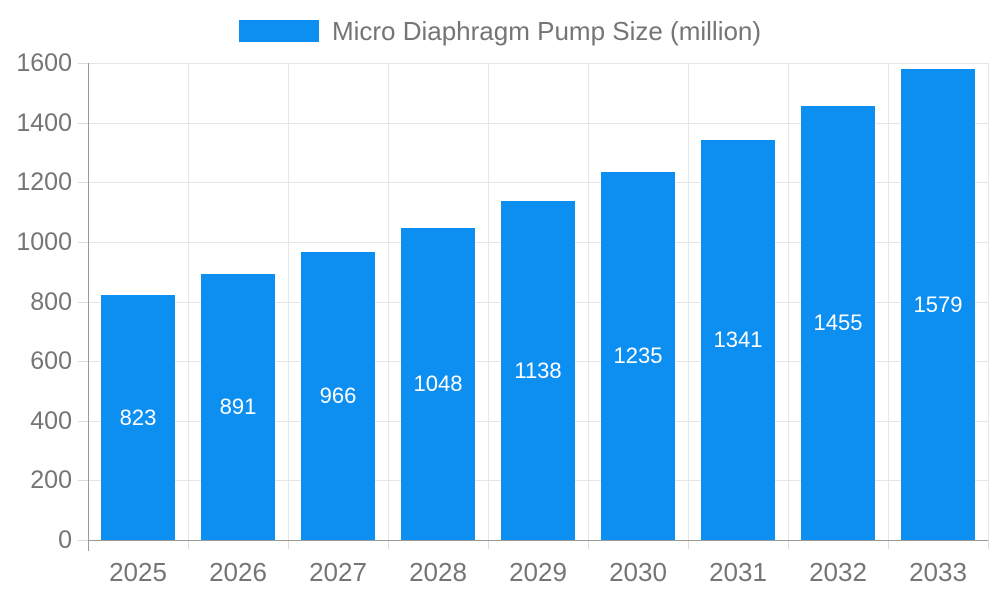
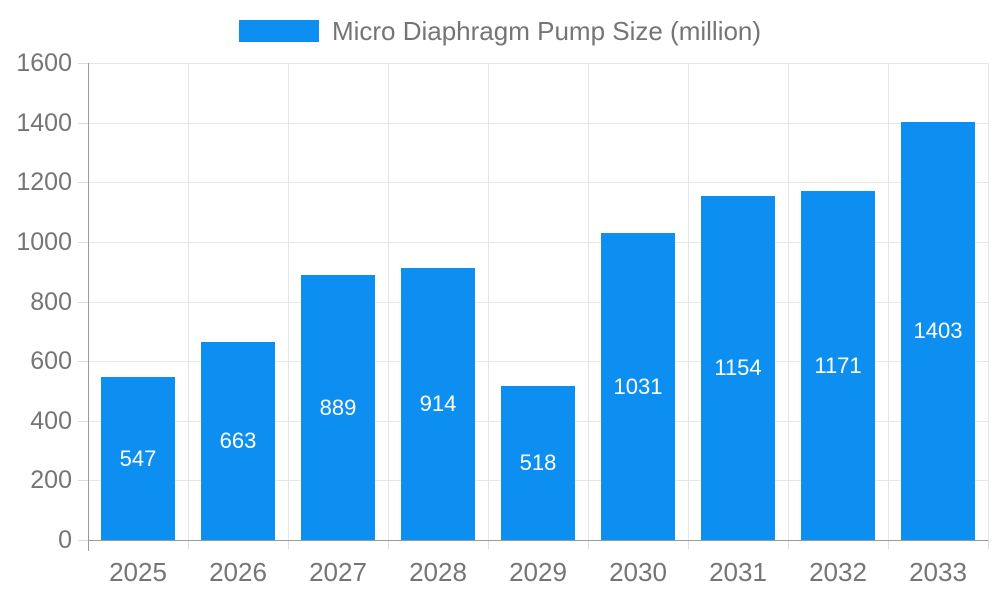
2025: 823 -> 547
2026: 891 -> 663
2027: 966 -> 889
2028: 1048 -> 914
2029: 1138 -> 518
2030: 1235 -> 1031
2031: 1341 -> 1154
2032: 1455 -> 1171
2033: 1579 -> 1403
